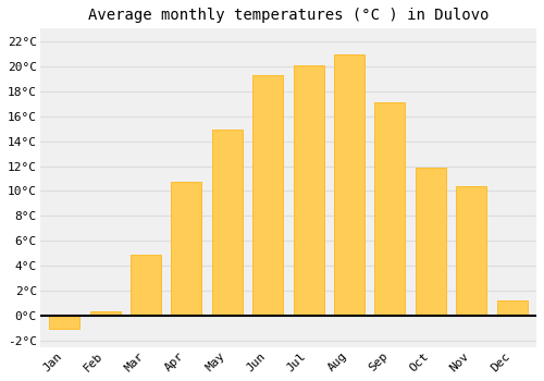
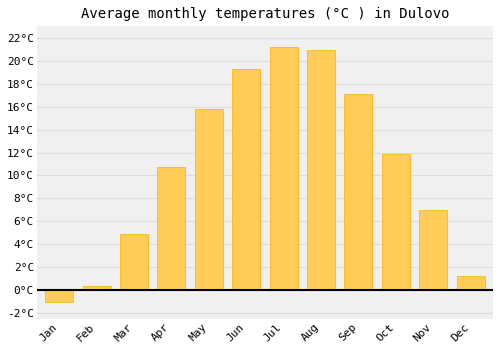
May: 14.9°C -> 15.8°C
Jul: 20.1°C -> 21.2°C
Nov: 10.4°C -> 7.0°C
